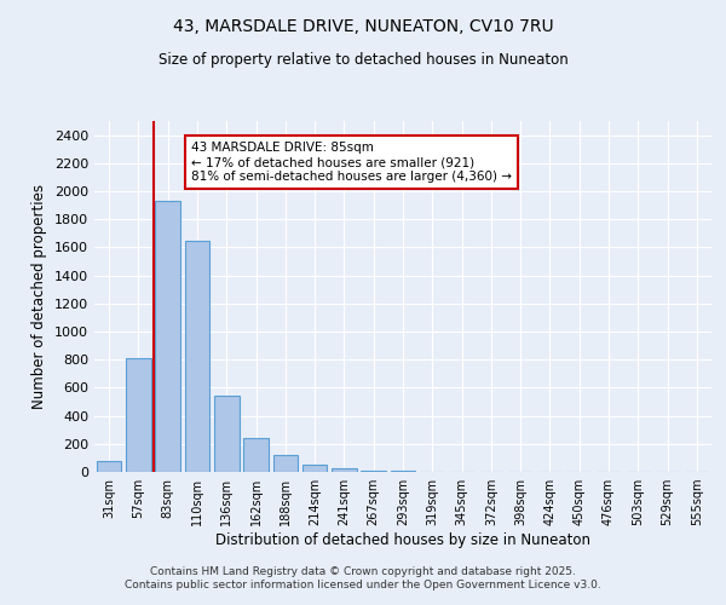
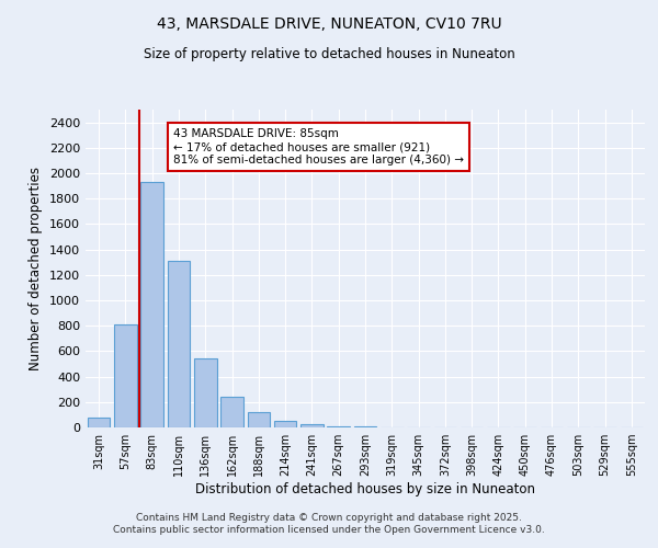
110sqm: 1650 -> 1310
